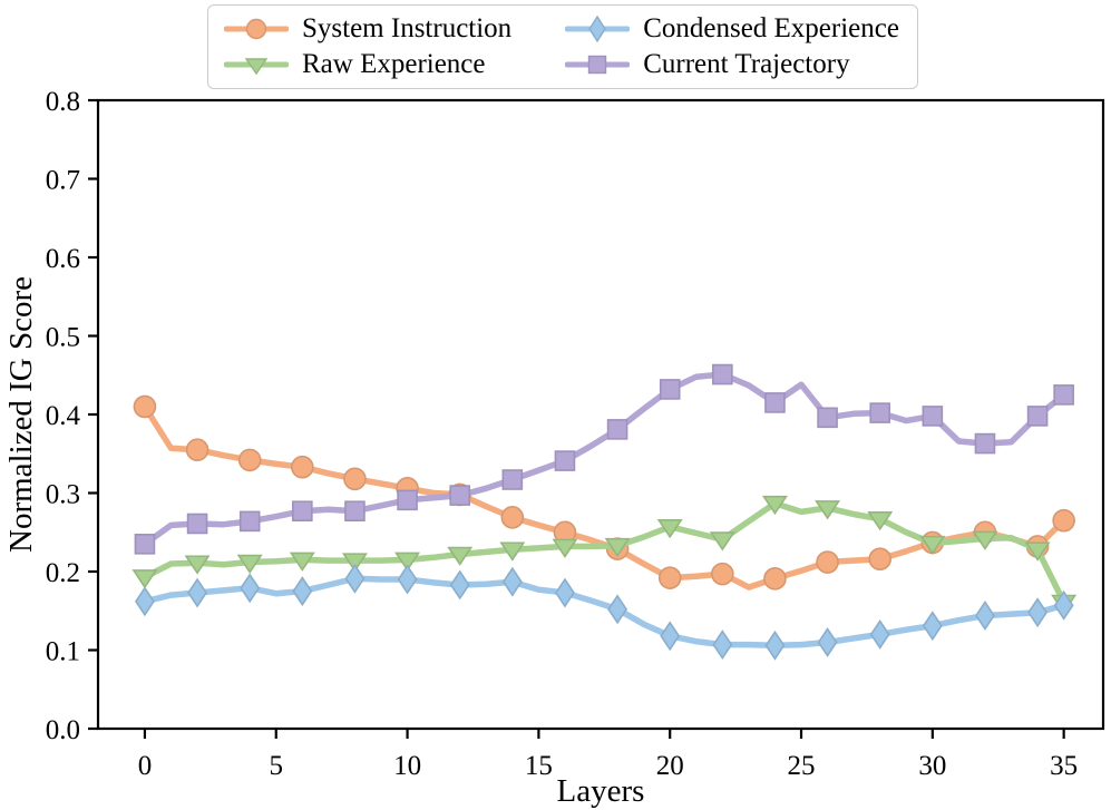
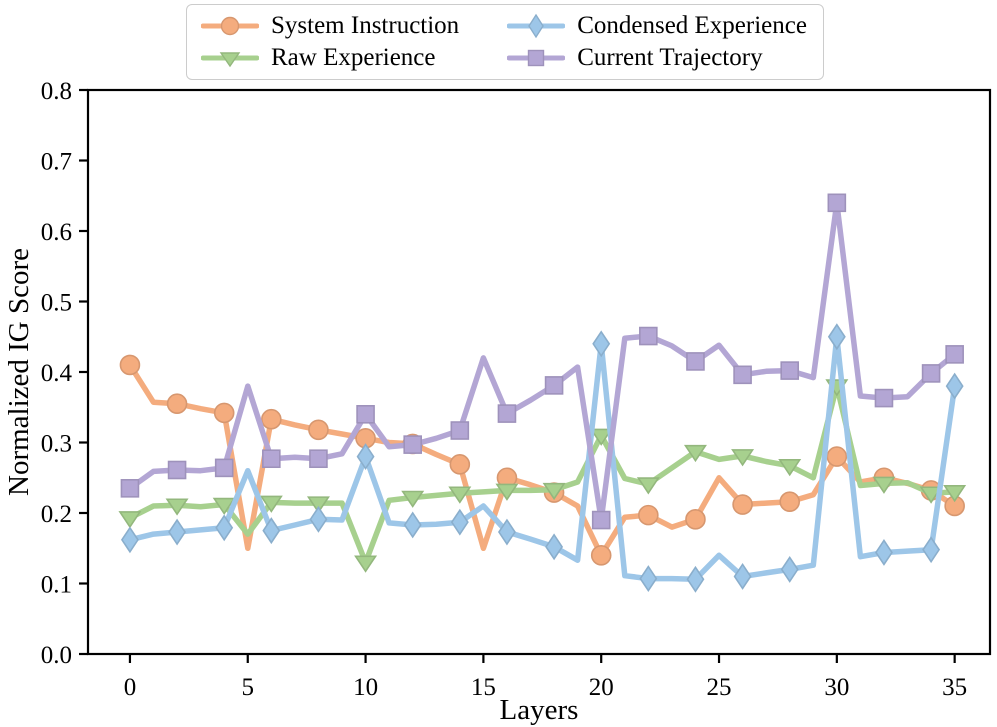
System Instruction/5: 0.34 -> 0.15
Raw Experience/5: 0.21 -> 0.17
Condensed Experience/5: 0.17 -> 0.26
Current Trajectory/5: 0.27 -> 0.38
Raw Experience/10: 0.21 -> 0.13
Condensed Experience/10: 0.19 -> 0.28
Current Trajectory/10: 0.29 -> 0.34
System Instruction/15: 0.26 -> 0.15
Condensed Experience/15: 0.18 -> 0.21
Current Trajectory/15: 0.33 -> 0.42
System Instruction/20: 0.19 -> 0.14
Raw Experience/20: 0.26 -> 0.31
Condensed Experience/20: 0.12 -> 0.44
Current Trajectory/20: 0.43 -> 0.19
System Instruction/25: 0.20 -> 0.25
Condensed Experience/25: 0.11 -> 0.14
System Instruction/30: 0.24 -> 0.28
Raw Experience/30: 0.24 -> 0.38
Condensed Experience/30: 0.13 -> 0.45
Current Trajectory/30: 0.40 -> 0.64
System Instruction/35: 0.27 -> 0.21
Raw Experience/35: 0.16 -> 0.23
Condensed Experience/35: 0.16 -> 0.38
